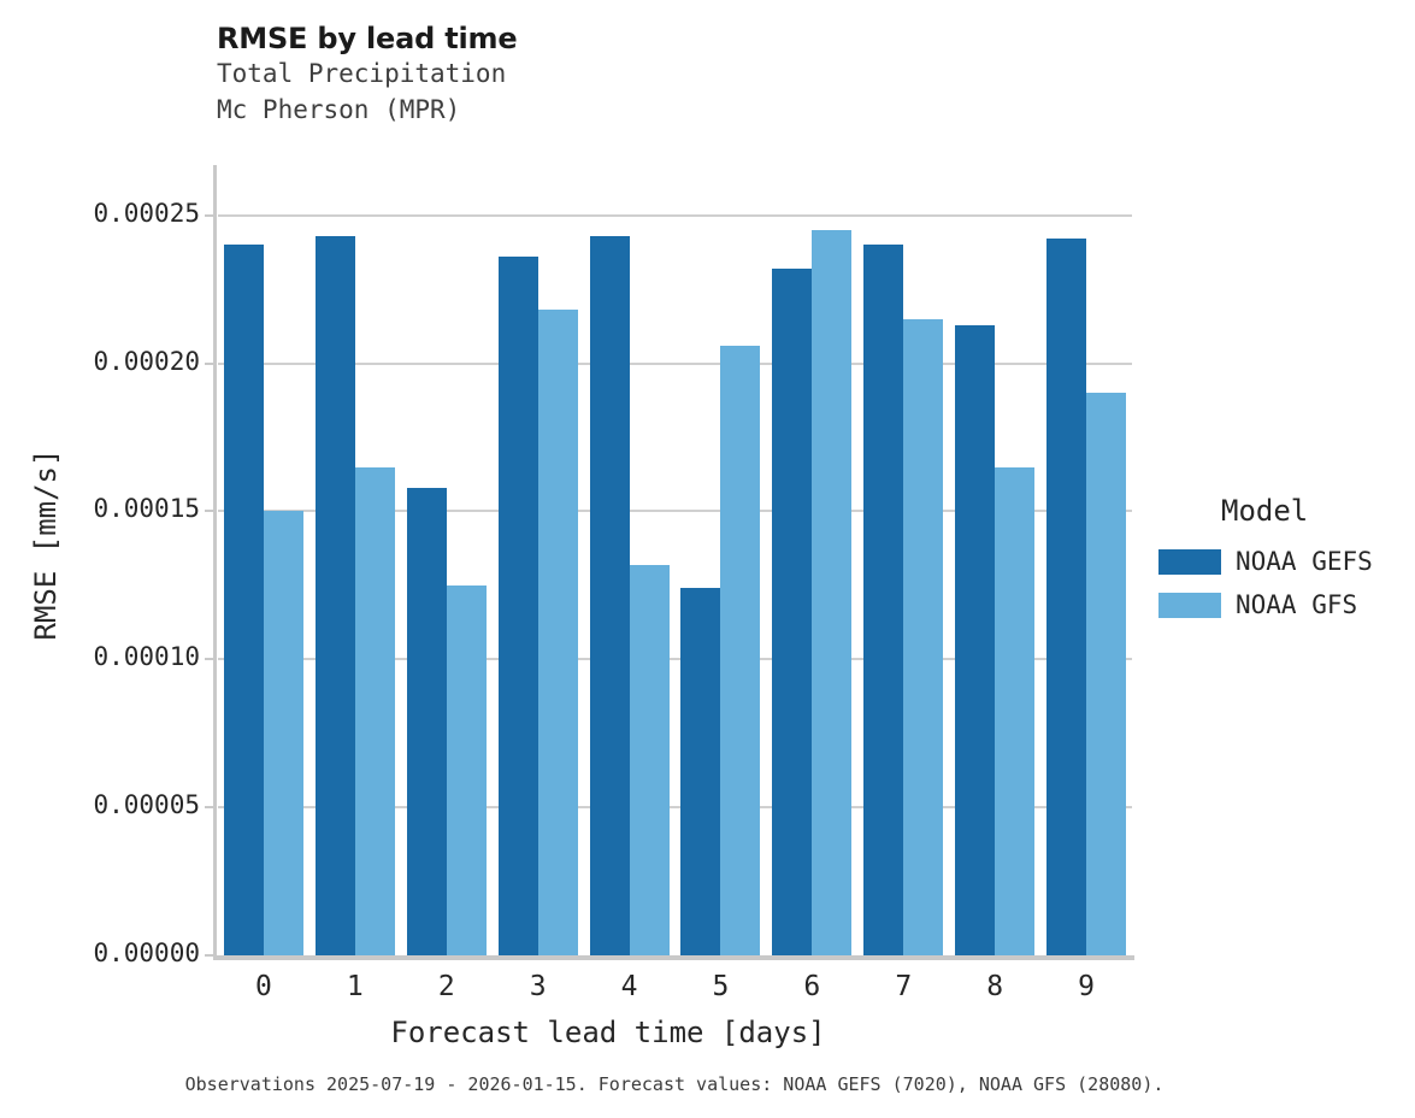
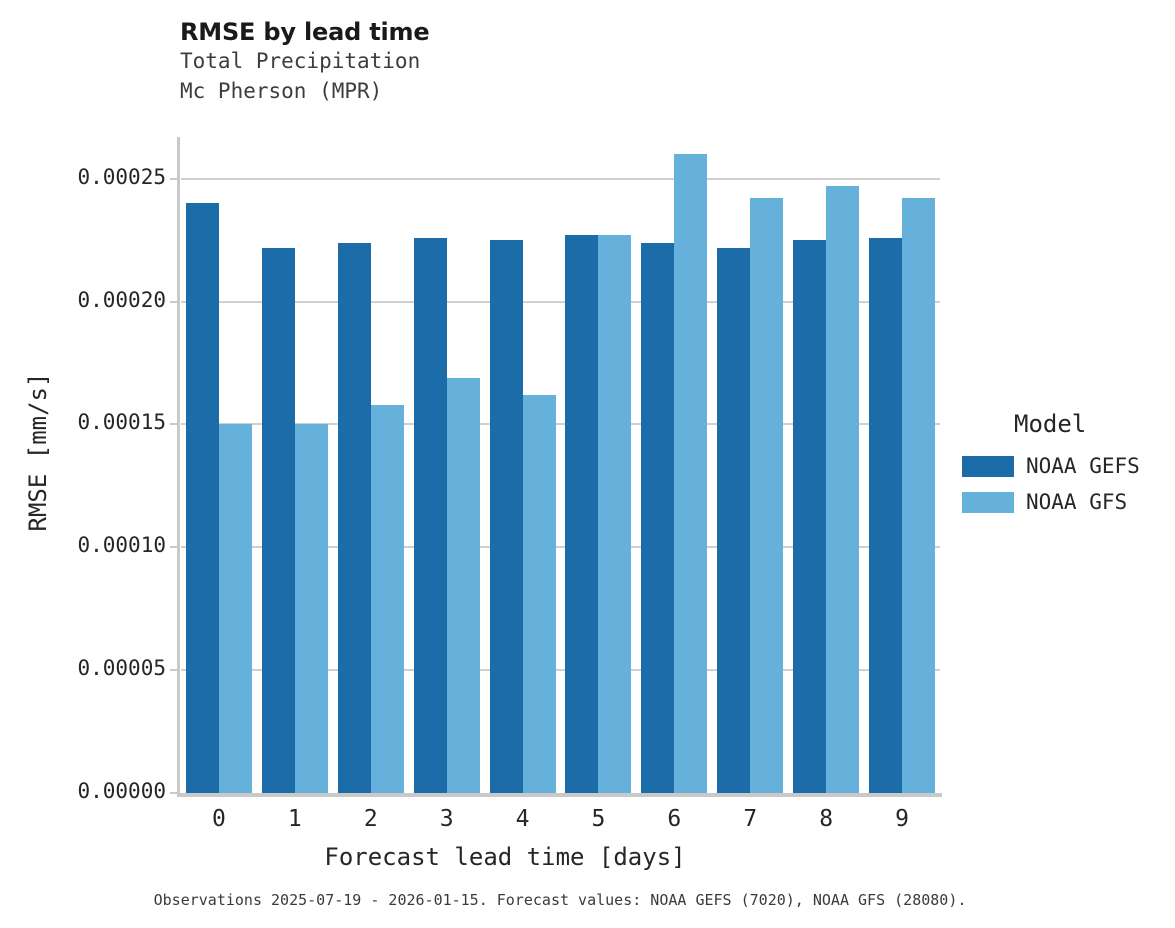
NOAA GEFS/1: 0.000243 -> 0.000222
NOAA GFS/1: 0.000165 -> 0.000150
NOAA GEFS/2: 0.000158 -> 0.000224
NOAA GFS/2: 0.000125 -> 0.000158
NOAA GEFS/3: 0.000236 -> 0.000226
NOAA GFS/3: 0.000218 -> 0.000169
NOAA GEFS/4: 0.000243 -> 0.000225
NOAA GFS/4: 0.000132 -> 0.000162
NOAA GEFS/5: 0.000124 -> 0.000227
NOAA GFS/5: 0.000206 -> 0.000227
NOAA GEFS/6: 0.000232 -> 0.000224
NOAA GFS/6: 0.000245 -> 0.000260
NOAA GEFS/7: 0.000240 -> 0.000222
NOAA GFS/7: 0.000215 -> 0.000242
NOAA GEFS/8: 0.000213 -> 0.000225
NOAA GFS/8: 0.000165 -> 0.000247
NOAA GEFS/9: 0.000242 -> 0.000226
NOAA GFS/9: 0.000190 -> 0.000242
